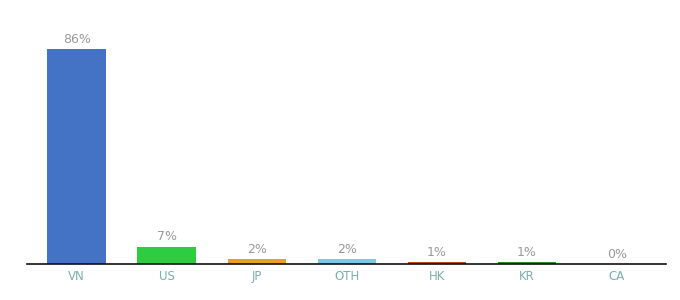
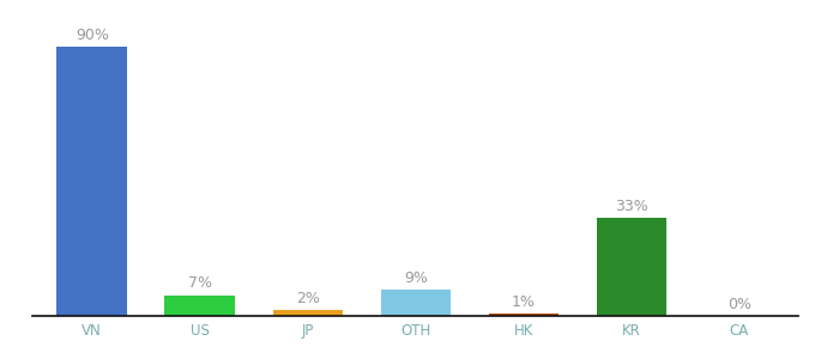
VN: 86% -> 90%
OTH: 2% -> 9%
KR: 1% -> 33%
